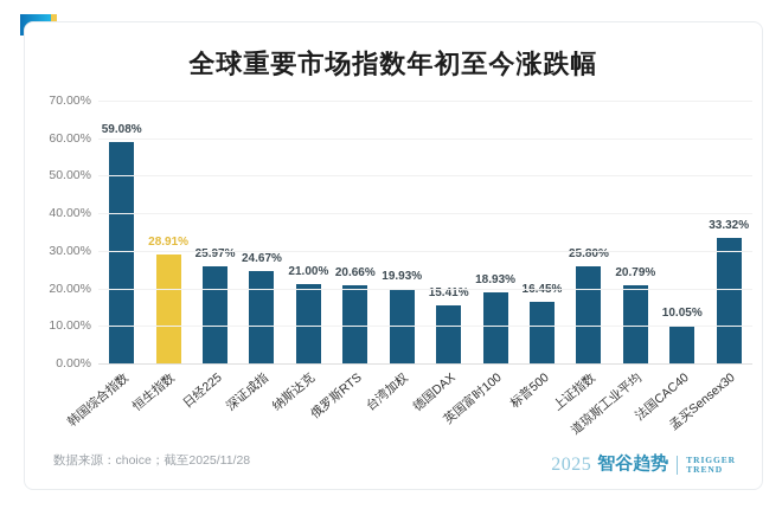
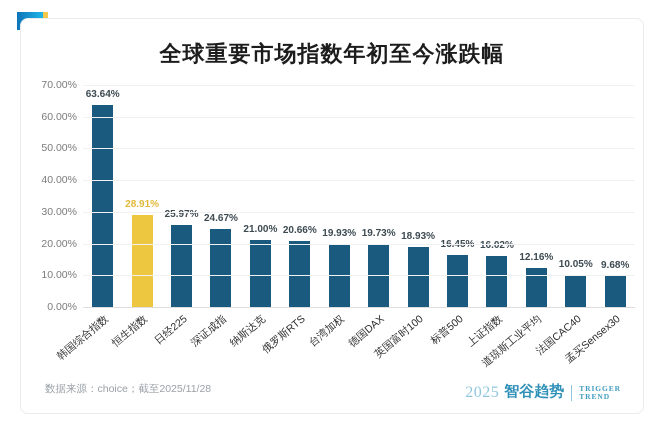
韩国综合指数: 59.08% -> 63.64%
德国DAX: 15.41% -> 19.73%
上证指数: 25.80% -> 16.02%
道琼斯工业平均: 20.79% -> 12.16%
孟买Sensex30: 33.32% -> 9.68%
